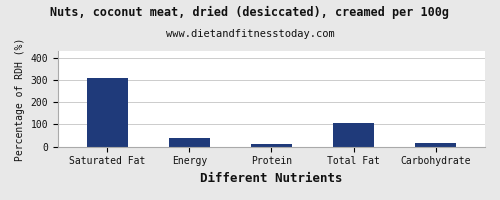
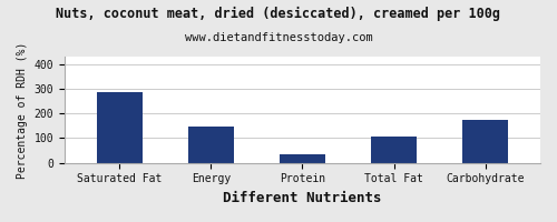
Saturated Fat: 310 -> 285
Energy: 38 -> 145
Protein: 10 -> 35
Carbohydrate: 18 -> 175
